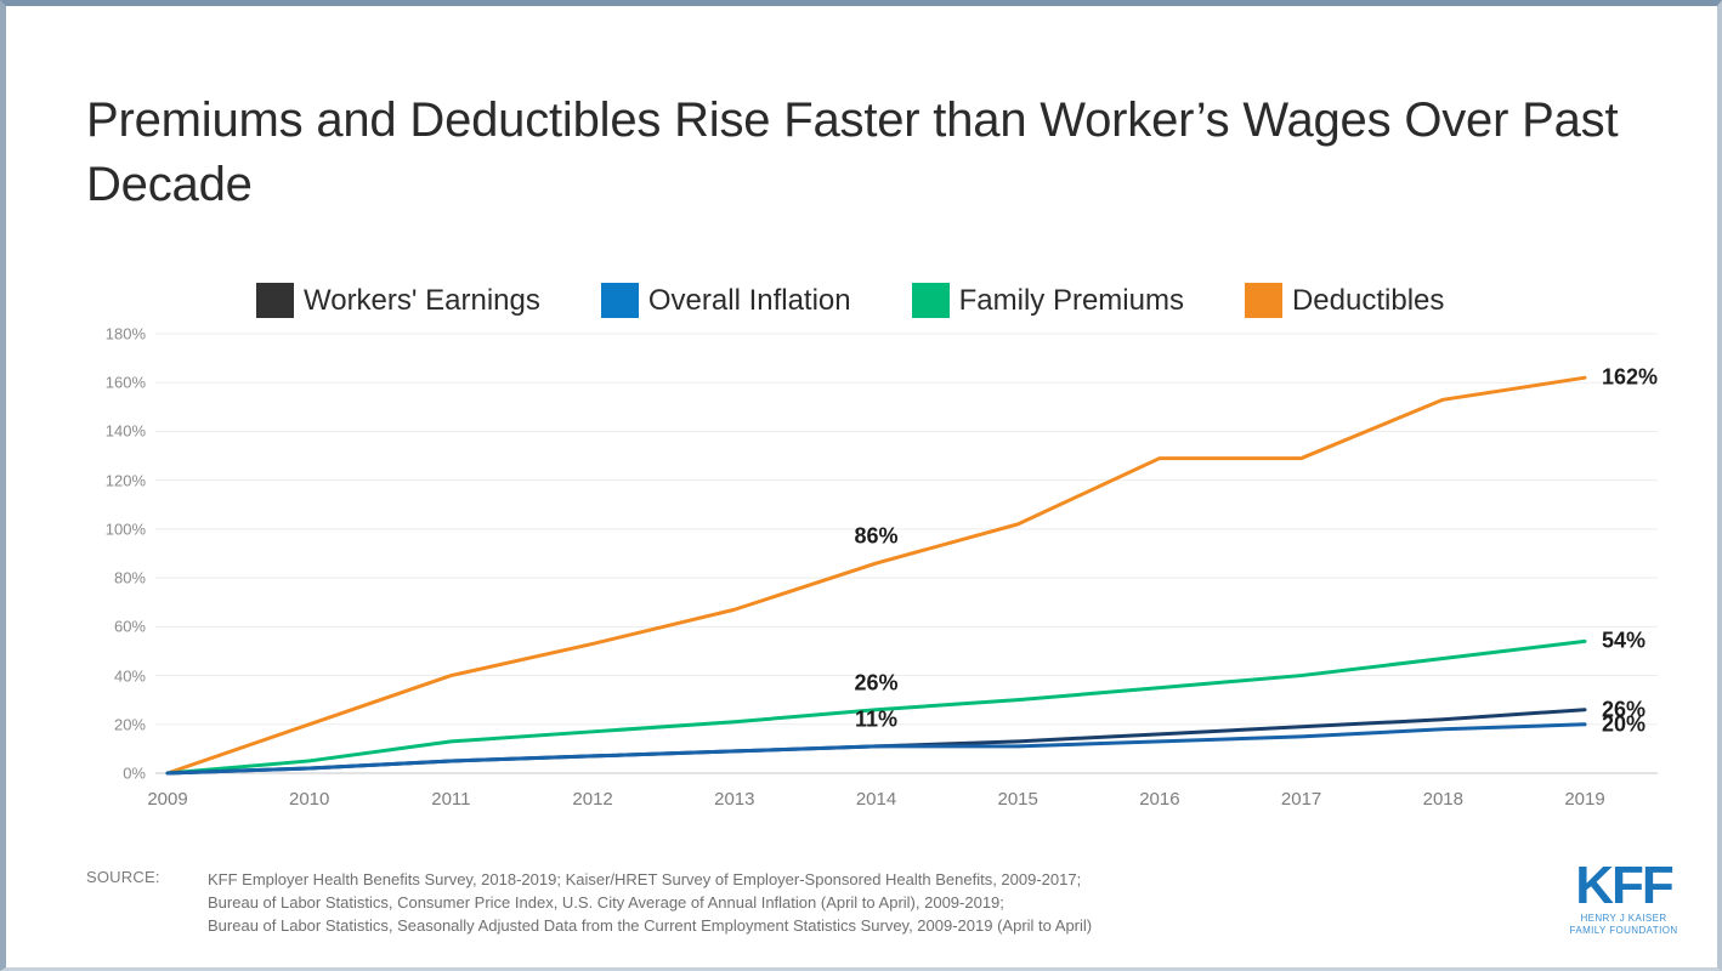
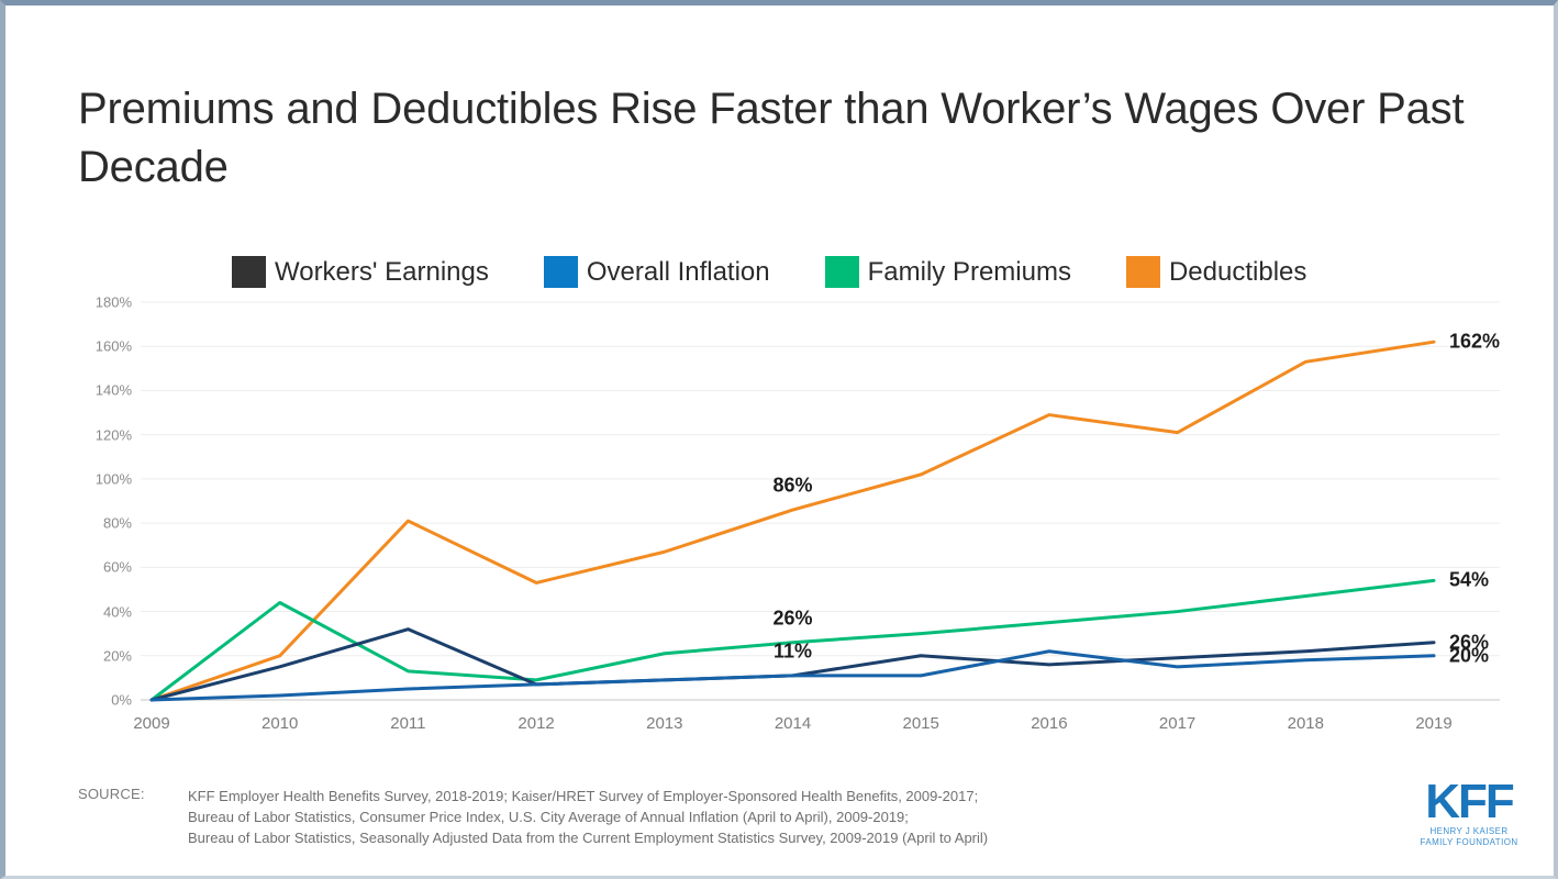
Family Premiums/2010: 5% -> 44%
Workers' Earnings/2010: 2% -> 15%
Deductibles/2011: 40% -> 81%
Workers' Earnings/2011: 5% -> 32%
Family Premiums/2012: 17% -> 9%
Workers' Earnings/2015: 13% -> 20%
Overall Inflation/2016: 13% -> 22%
Deductibles/2017: 129% -> 121%
